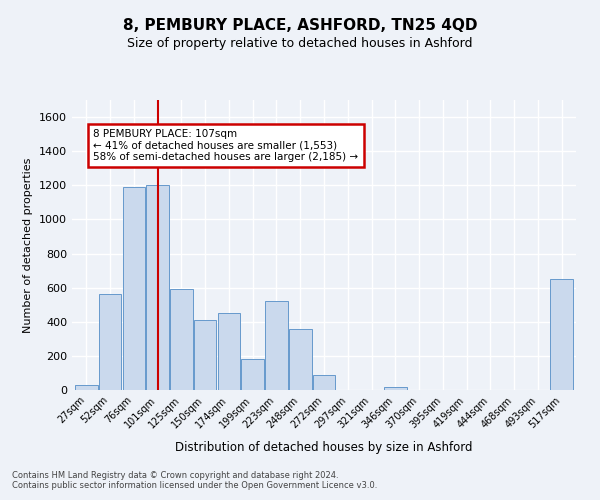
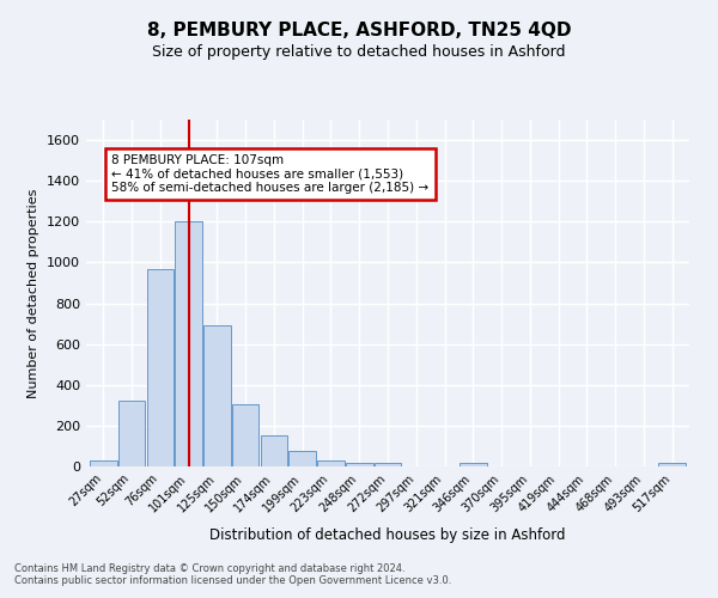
52sqm: 560 -> 320
76sqm: 1190 -> 970
125sqm: 590 -> 690
150sqm: 410 -> 300
174sqm: 450 -> 160
199sqm: 180 -> 80
223sqm: 520 -> 30
248sqm: 360 -> 20
272sqm: 90 -> 20
517sqm: 650 -> 20
